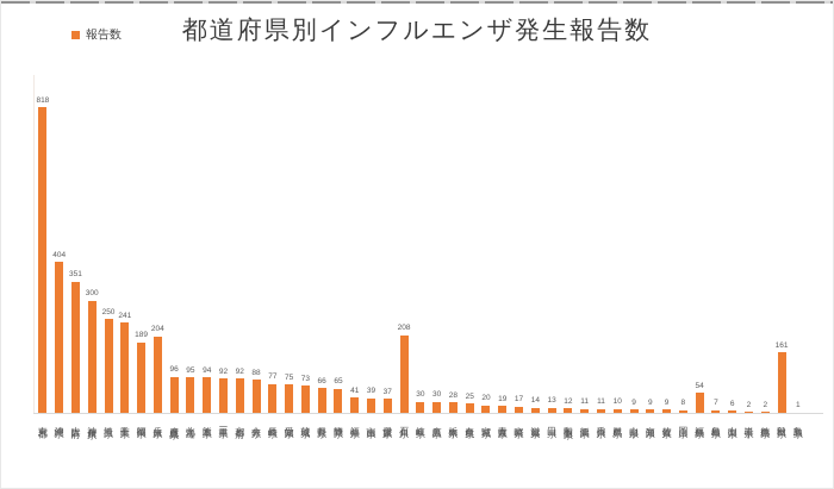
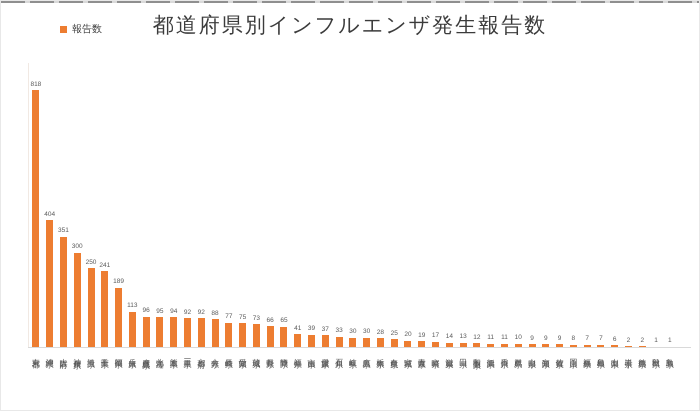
兵庫県: 204 -> 113
石川県: 208 -> 33
福島県: 54 -> 7
秋田県: 161 -> 1
